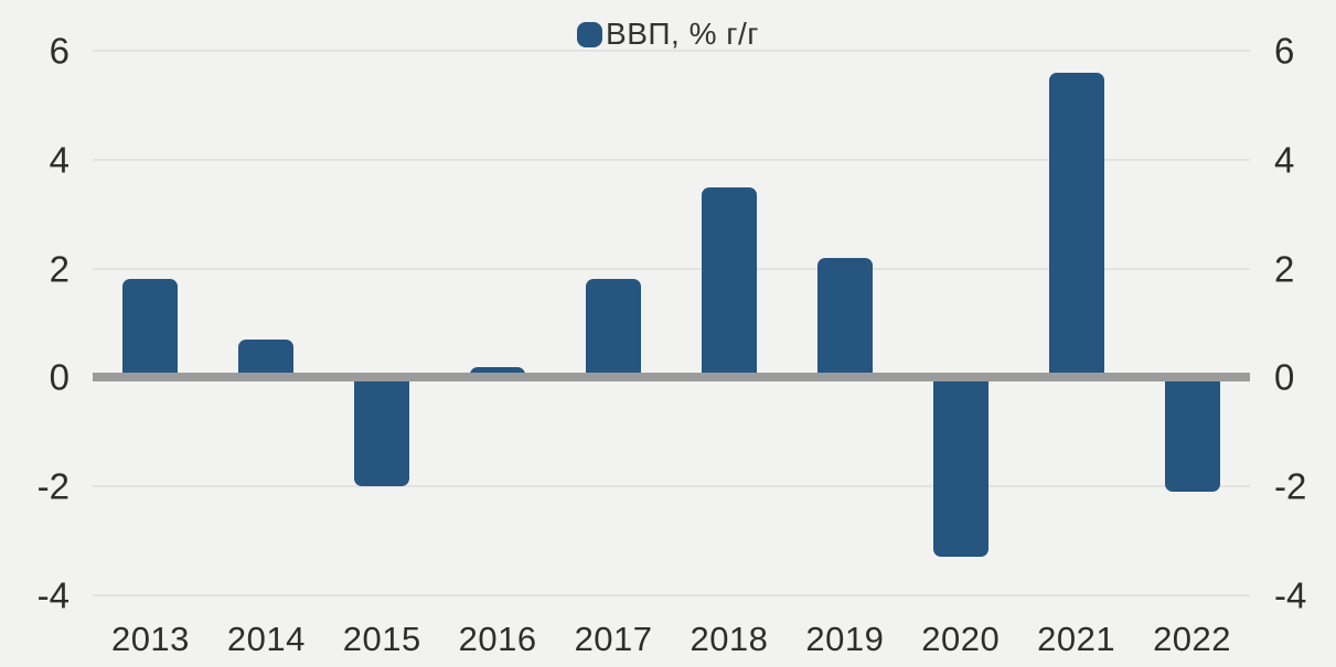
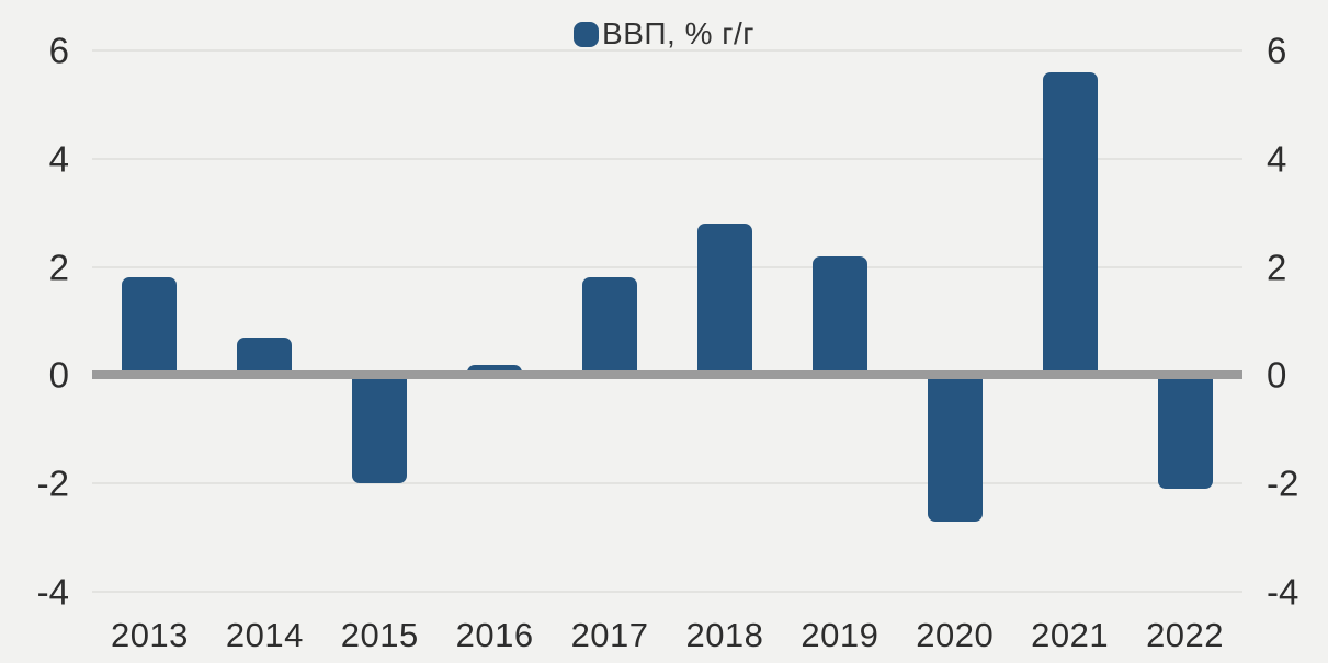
2018: 3.5 -> 2.8
2020: -3.3 -> -2.7
